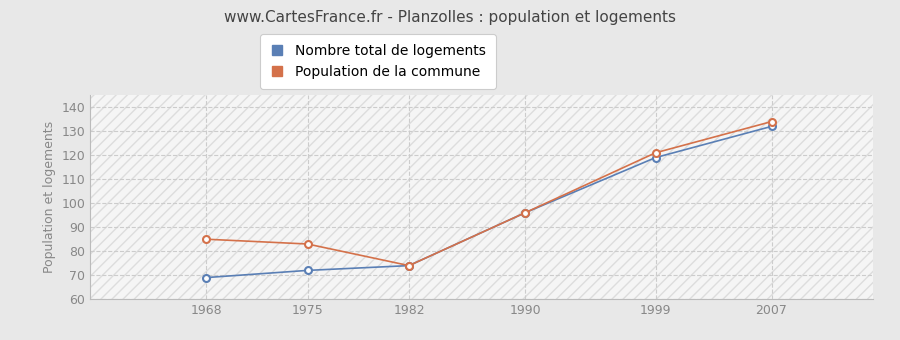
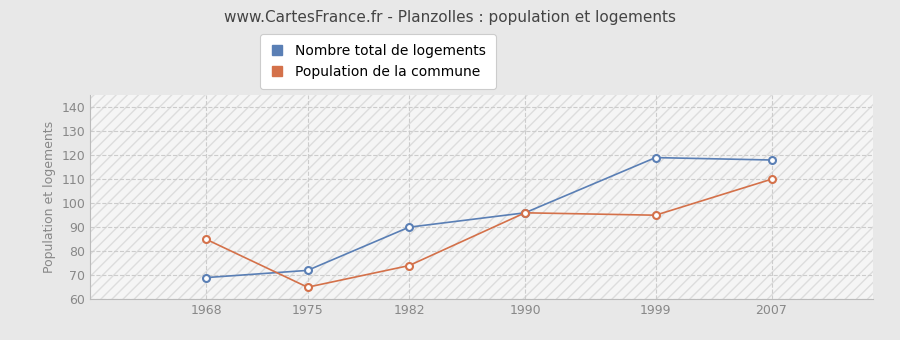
Population de la commune/1975: 83 -> 65
Nombre total de logements/1982: 74 -> 90
Population de la commune/1999: 121 -> 95
Nombre total de logements/2007: 132 -> 118
Population de la commune/2007: 134 -> 110
